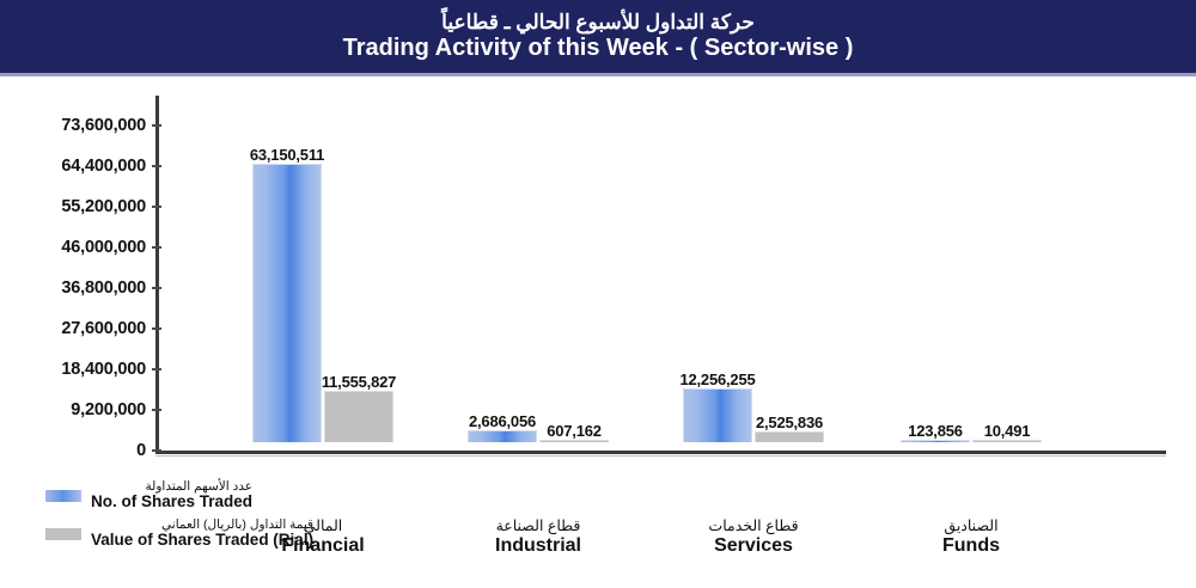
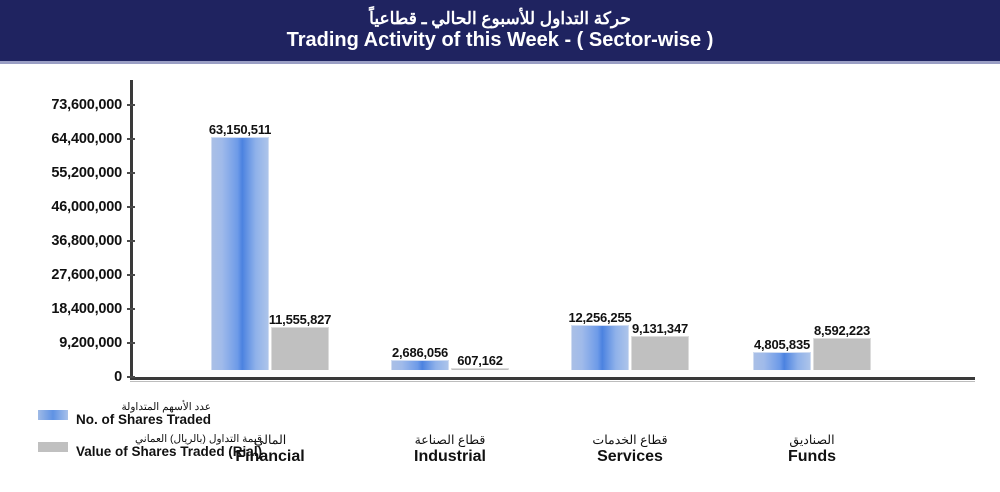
Value of Shares Traded (Rial)/Services: 2,525,836 -> 9,131,347
No. of Shares Traded/Funds: 123,856 -> 4,805,835
Value of Shares Traded (Rial)/Funds: 10,491 -> 8,592,223
